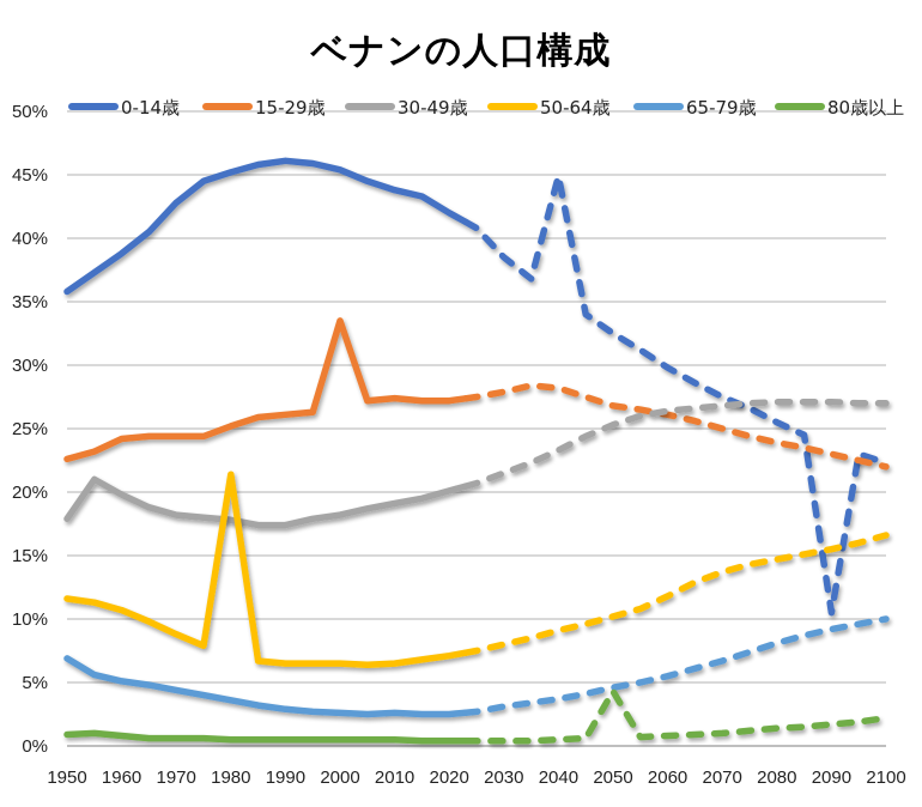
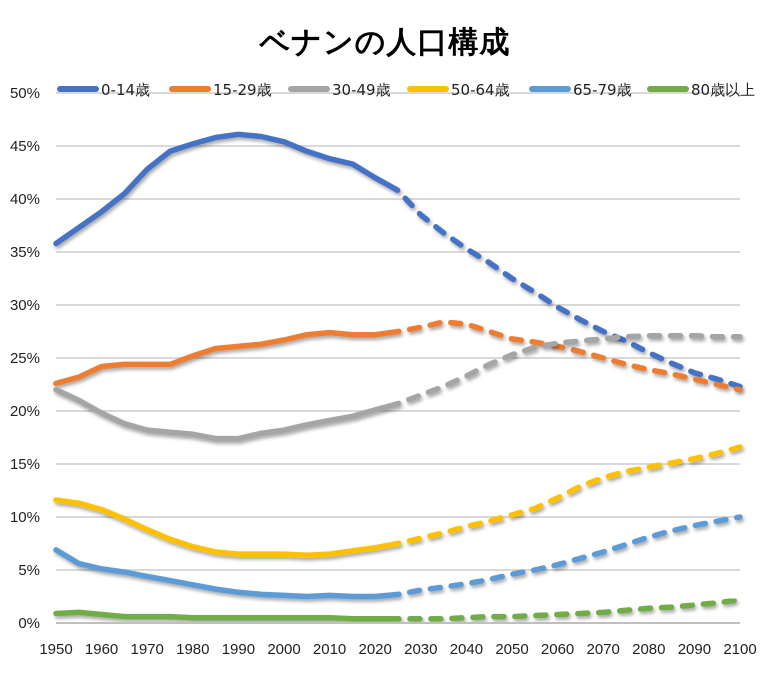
30-49歳/1950: 17.9% -> 22.0%
50-64歳/1980: 21.4% -> 7.2%
15-29歳/2000: 33.5% -> 26.7%
0-14歳/2040: 44.9% -> 35.3%
80歳以上/2050: 4.3% -> 0.6%
0-14歳/2090: 10.5% -> 23.6%
